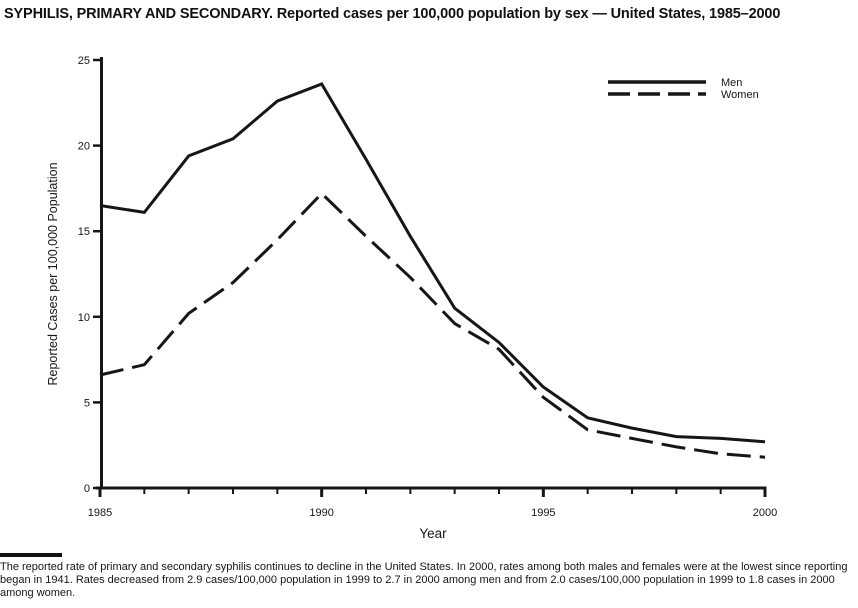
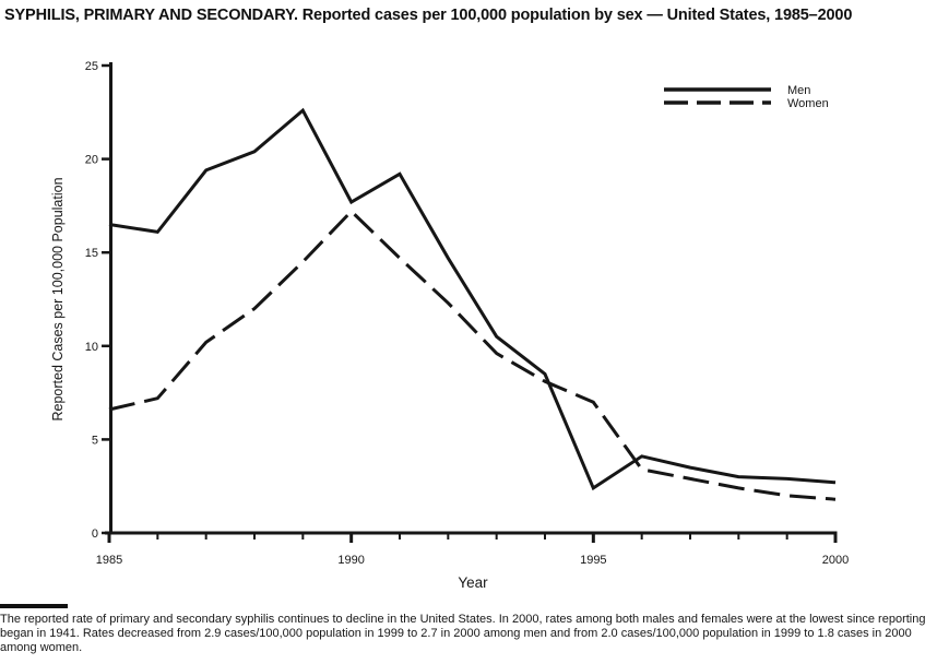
Men/1990: 23.6 -> 17.7
Men/1995: 5.9 -> 2.4
Women/1995: 5.3 -> 7.0
